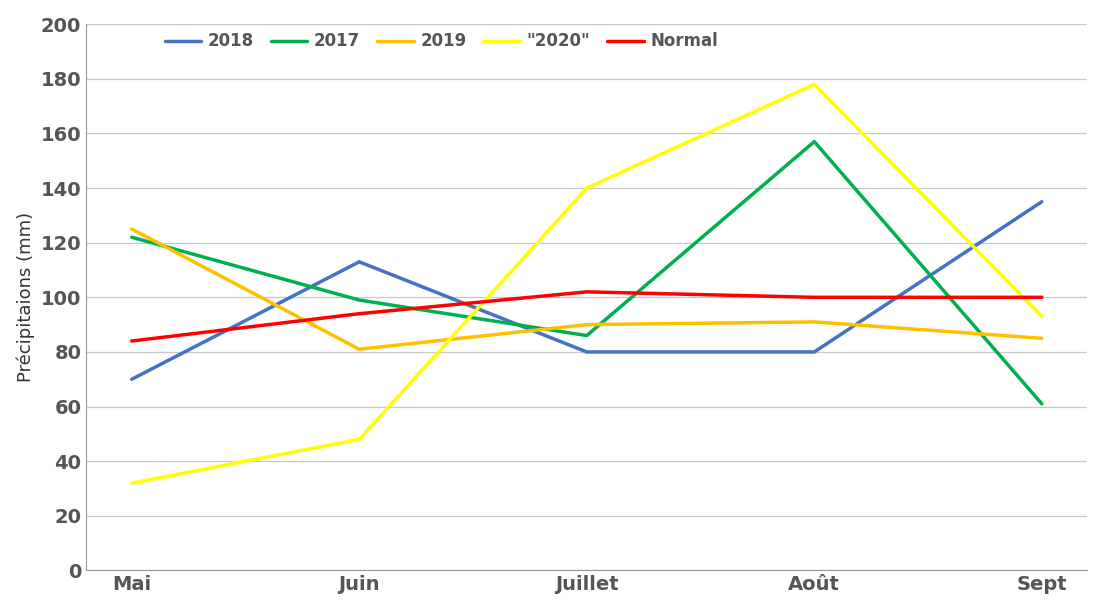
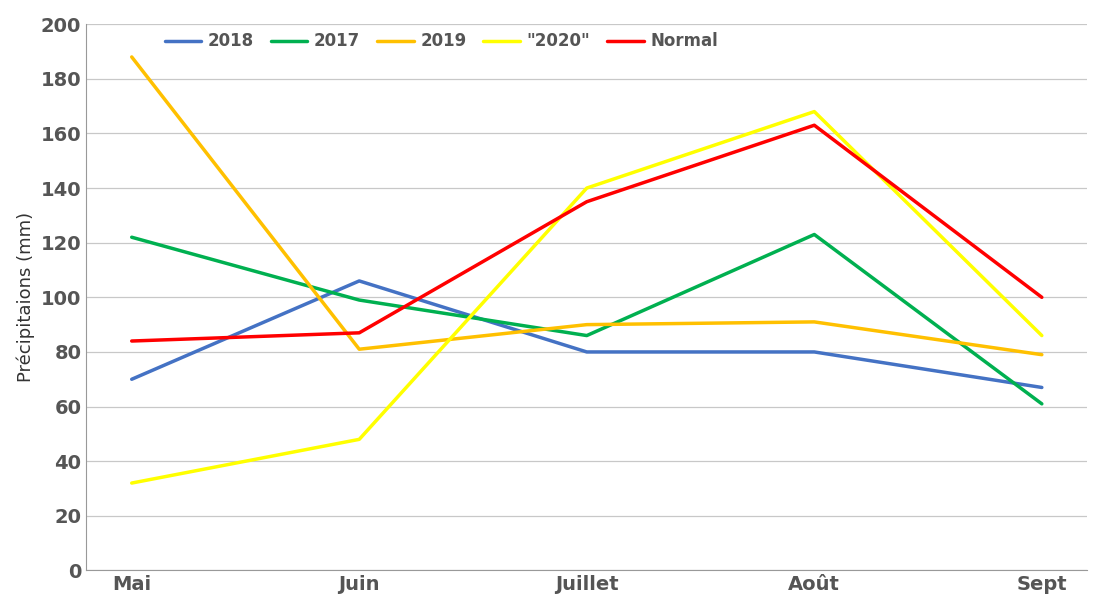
2019/Mai: 125 -> 188
2018/Juin: 113 -> 106
Normal/Juin: 94 -> 87
Normal/Juillet: 102 -> 135
2017/Août: 157 -> 123
"2020"/Août: 178 -> 168
Normal/Août: 100 -> 163
2018/Sept: 135 -> 67
2019/Sept: 85 -> 79
"2020"/Sept: 93 -> 86
